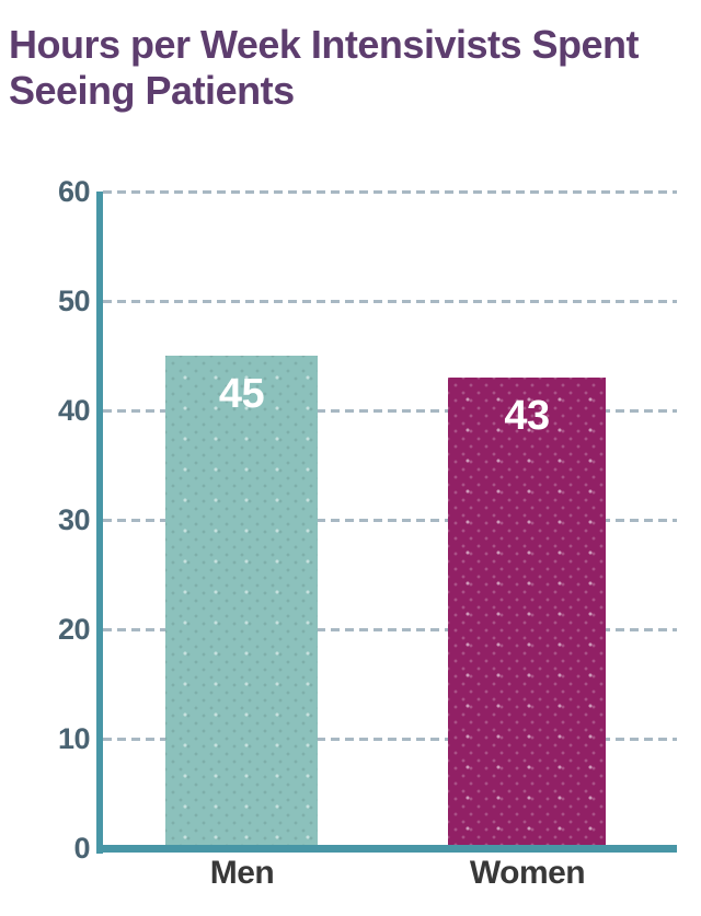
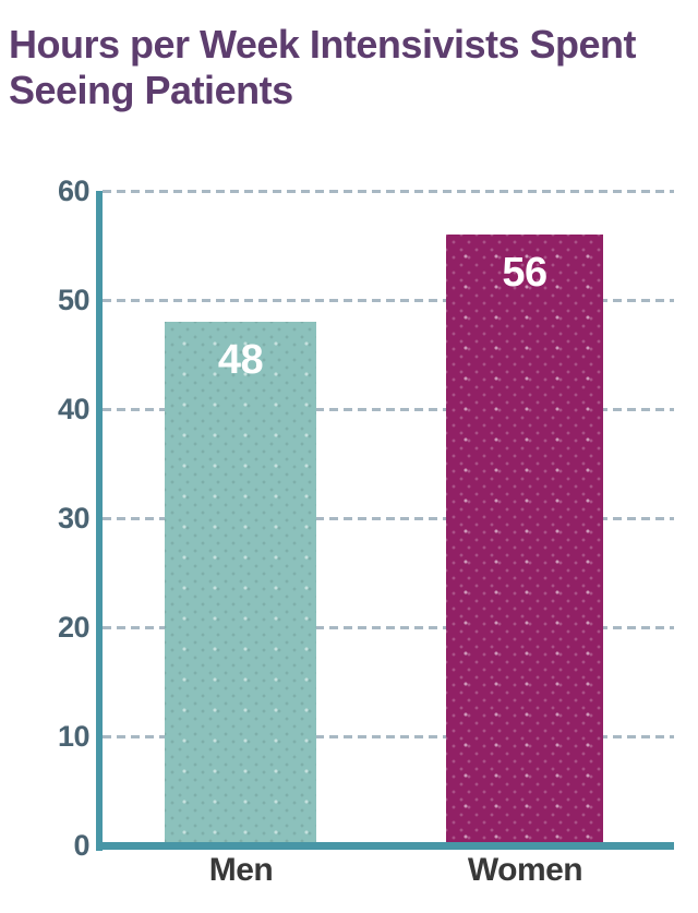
Men: 45 -> 48
Women: 43 -> 56
